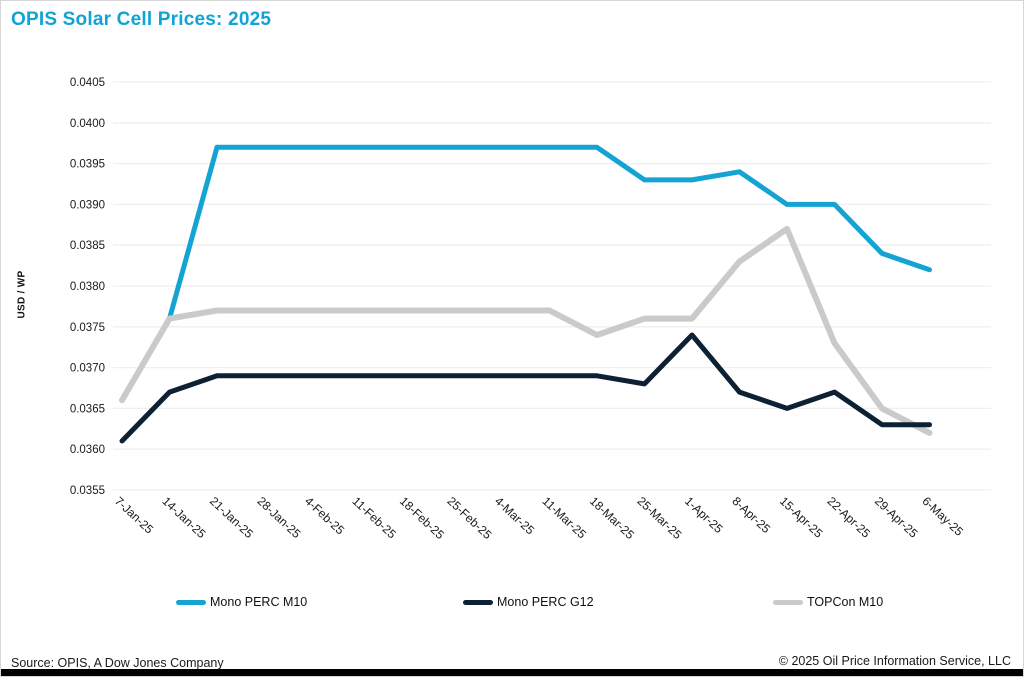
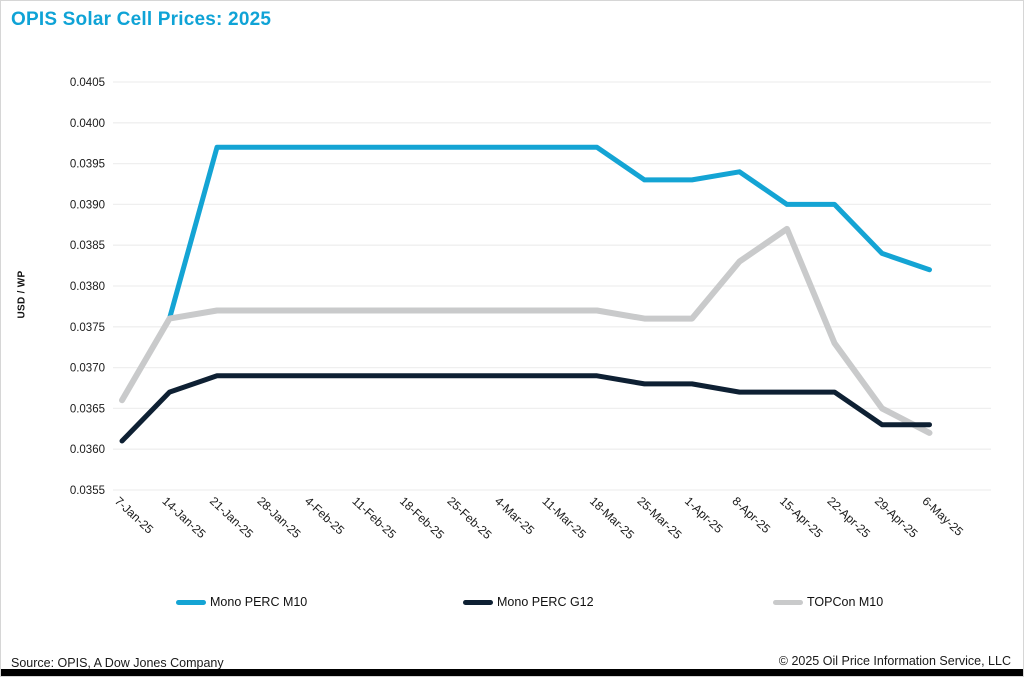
TOPCon M10/18-Mar-25: 0.0374 -> 0.0377
Mono PERC G12/1-Apr-25: 0.0374 -> 0.0368
Mono PERC G12/15-Apr-25: 0.0365 -> 0.0367
